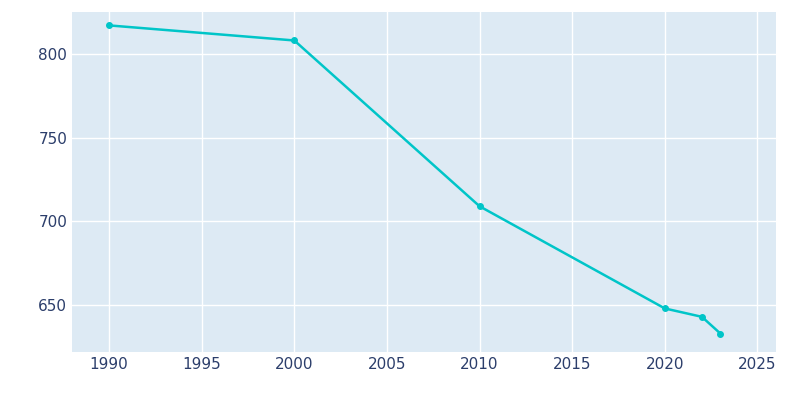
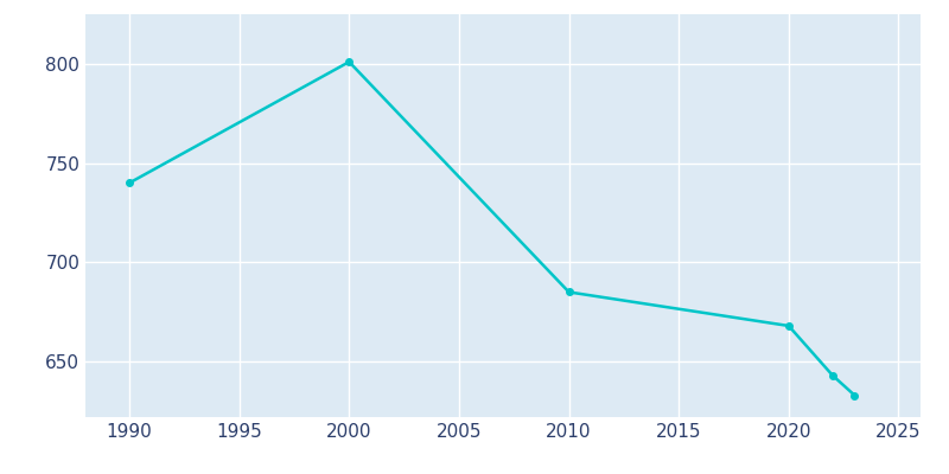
1990: 817 -> 740
2000: 808 -> 801
2010: 709 -> 685
2020: 648 -> 668
